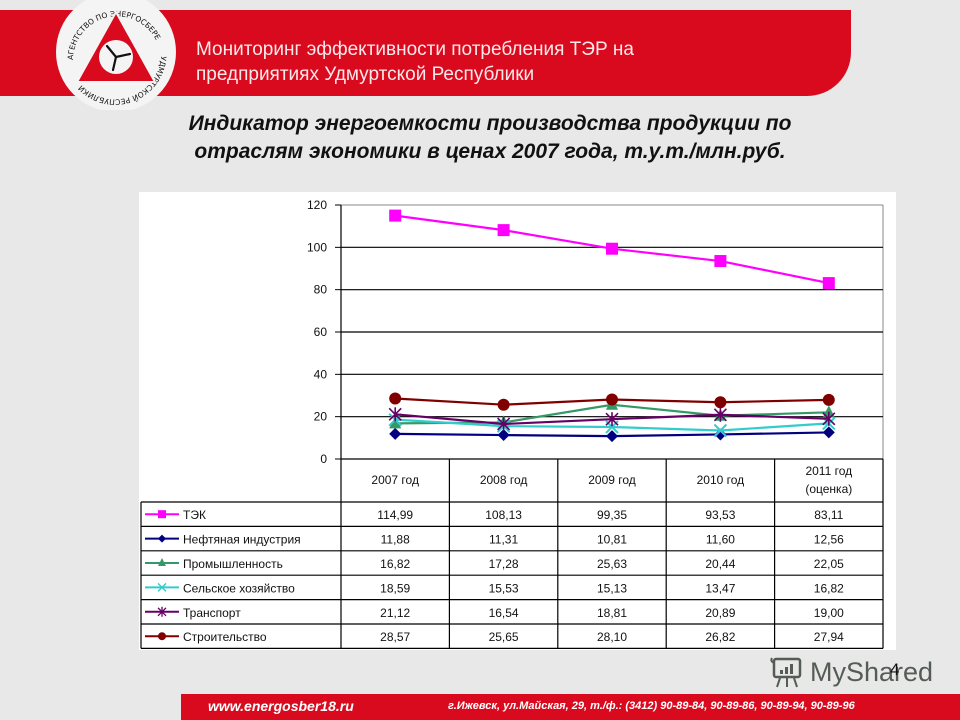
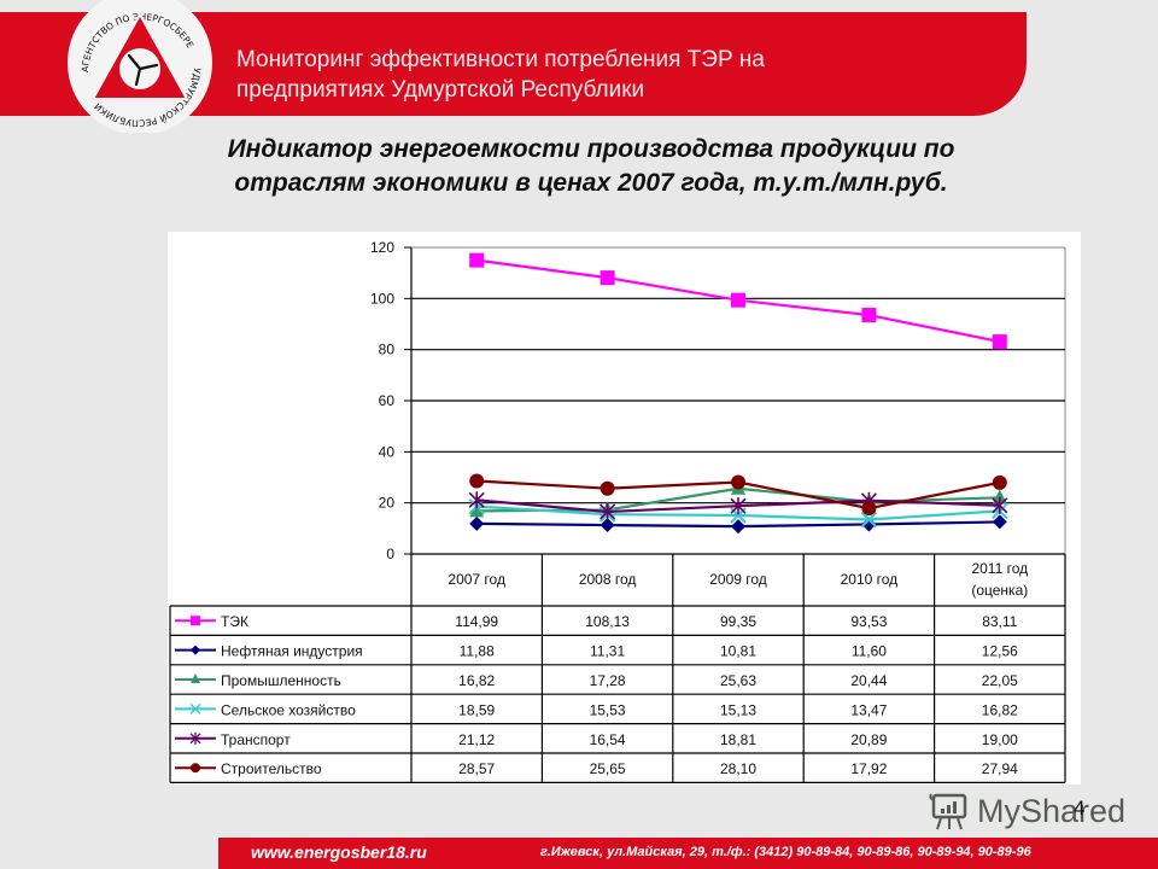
Строительство/2010 год: 26,82 -> 17,92
